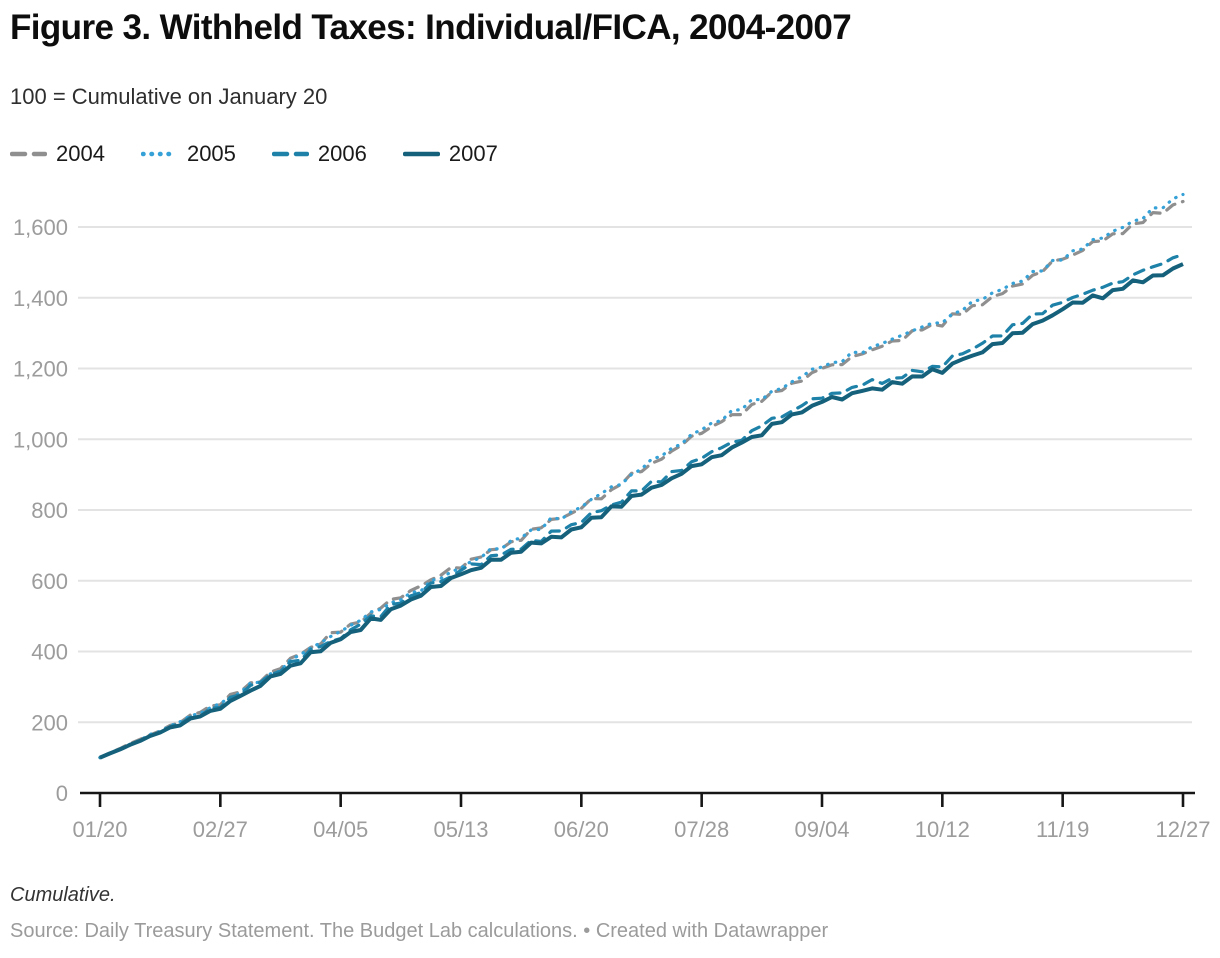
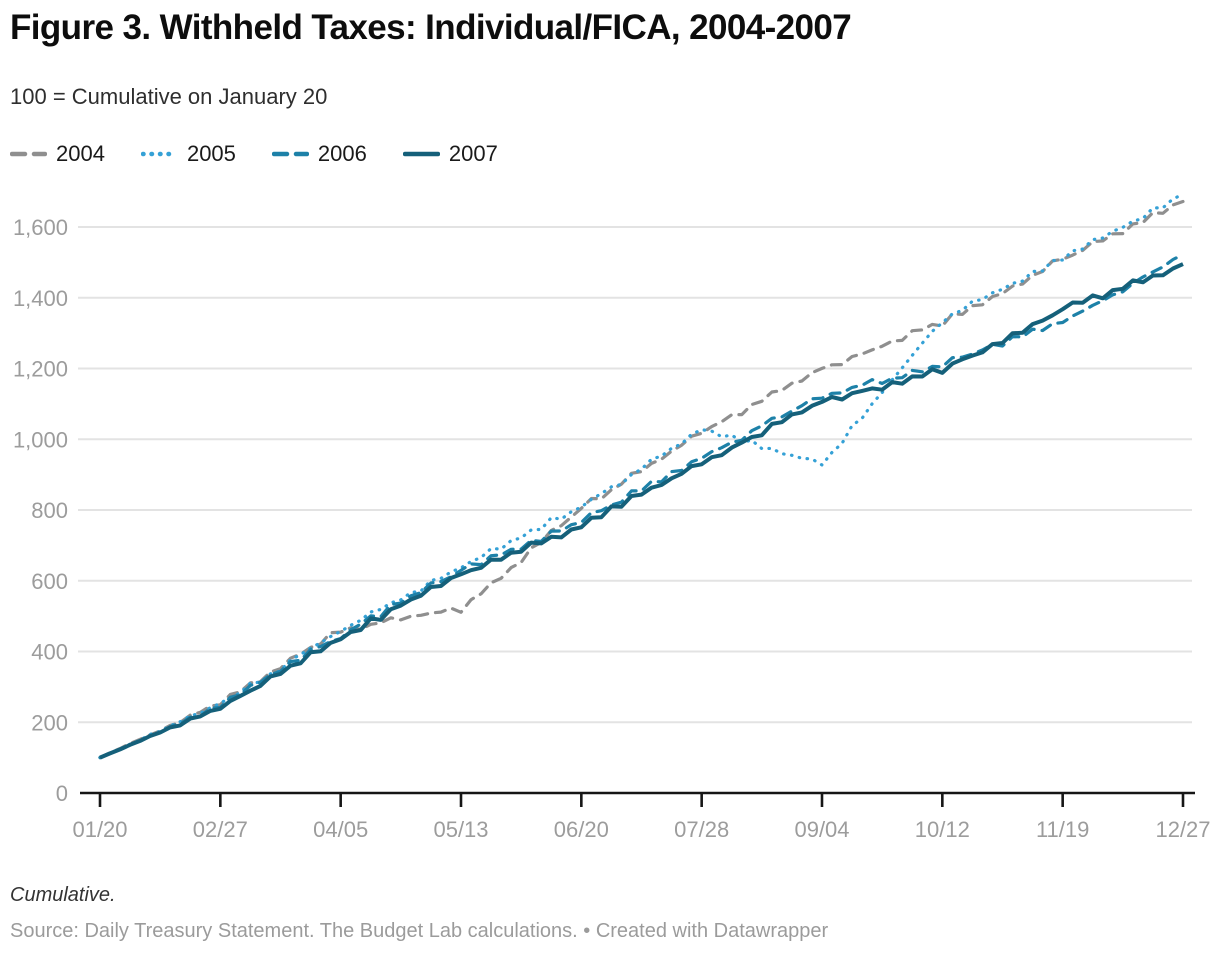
2004/05/13: 640 -> 520
2005/09/04: 1210 -> 930
2006/11/19: 1390 -> 1330
